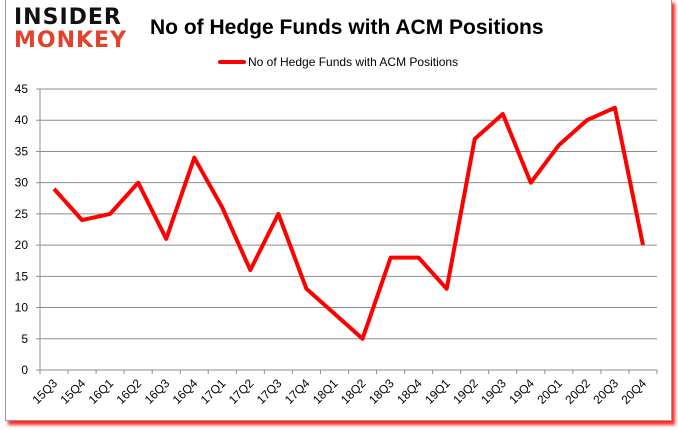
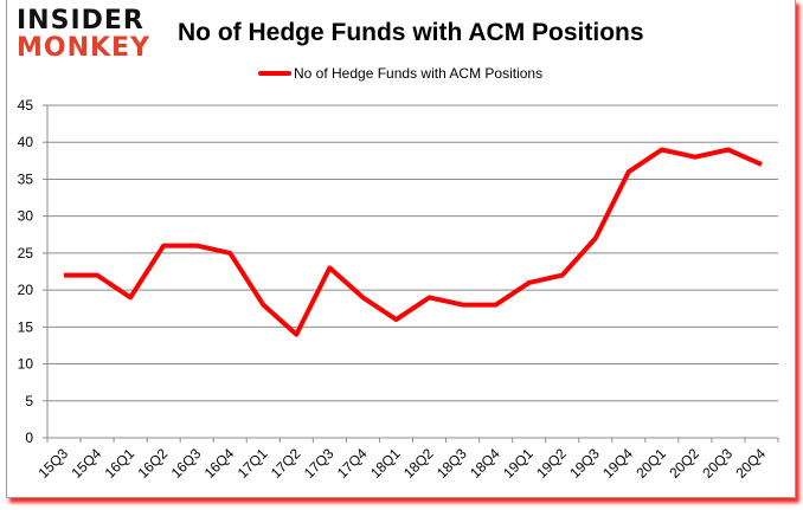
15Q3: 29 -> 22
15Q4: 24 -> 22
16Q1: 25 -> 19
16Q2: 30 -> 26
16Q3: 21 -> 26
16Q4: 34 -> 25
17Q1: 26 -> 18
17Q2: 16 -> 14
17Q3: 25 -> 23
17Q4: 13 -> 19
18Q1: 9 -> 16
18Q2: 5 -> 19
19Q1: 13 -> 21
19Q2: 37 -> 22
19Q3: 41 -> 27
19Q4: 30 -> 36
20Q1: 36 -> 39
20Q2: 40 -> 38
20Q3: 42 -> 39
20Q4: 20 -> 37
